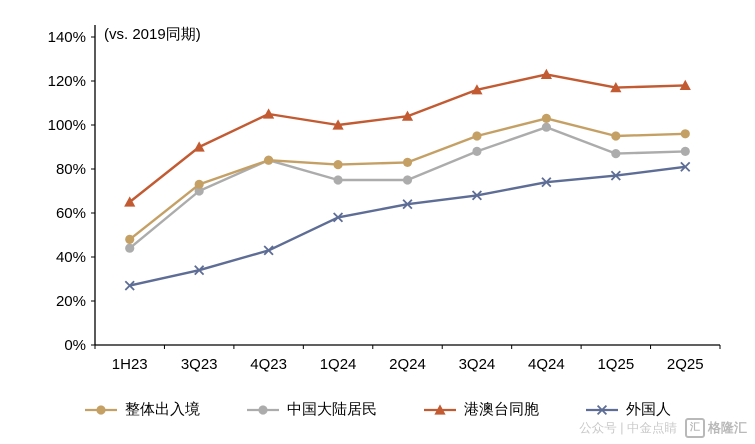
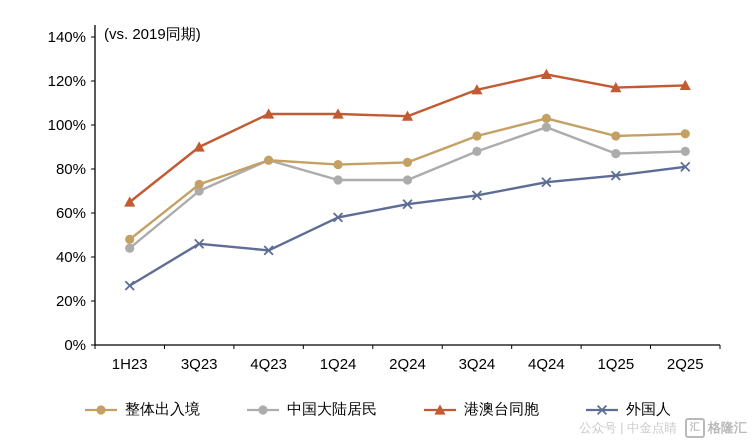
外国人/3Q23: 34% -> 46%
港澳台同胞/1Q24: 100% -> 105%
